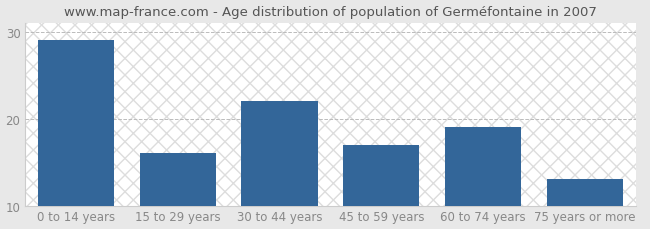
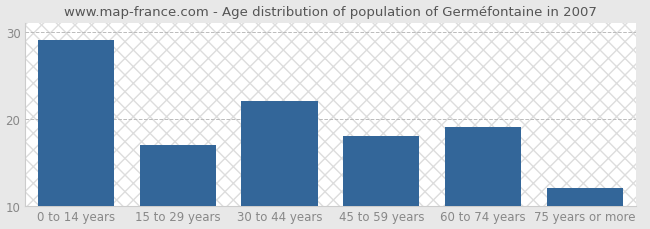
15 to 29 years: 16 -> 17
45 to 59 years: 17 -> 18
75 years or more: 13 -> 12
